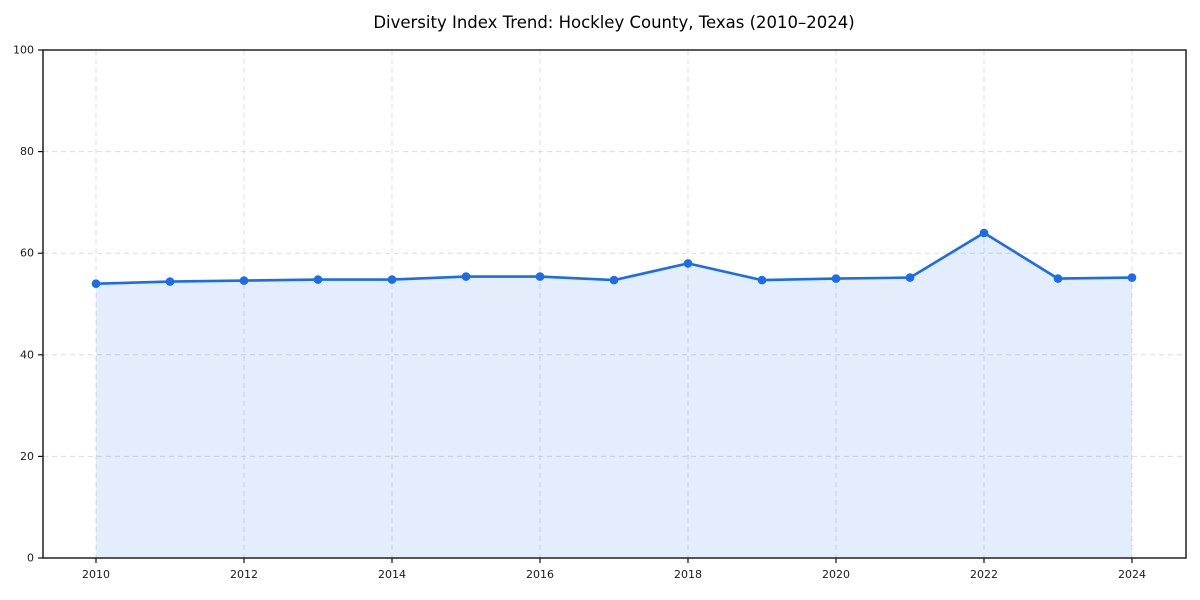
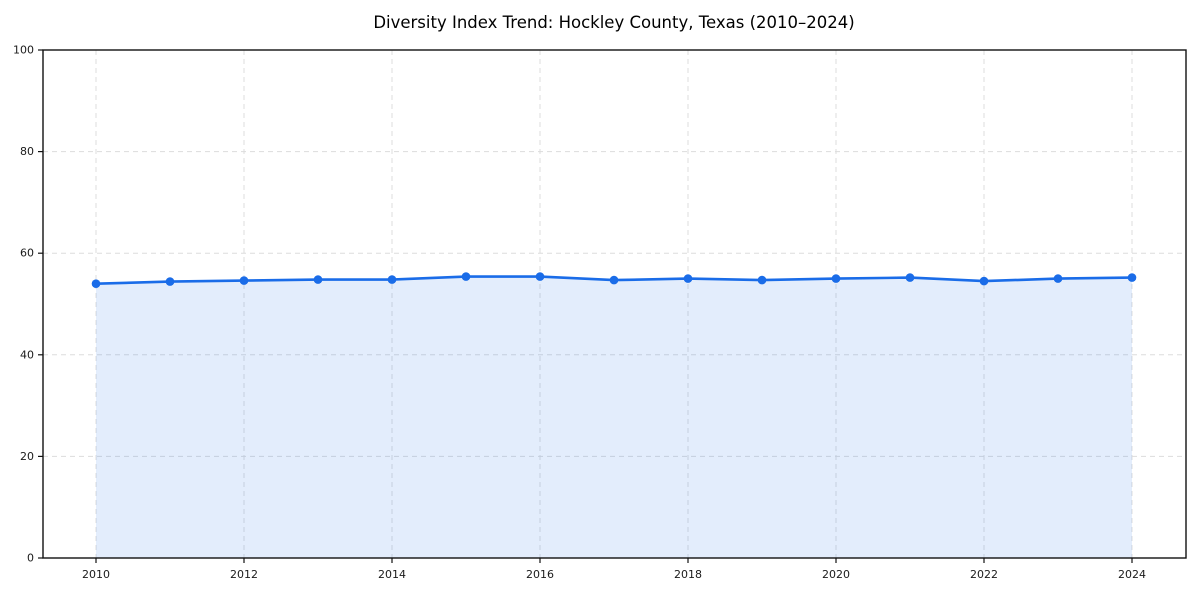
2018: 58 -> 55
2022: 64 -> 54
